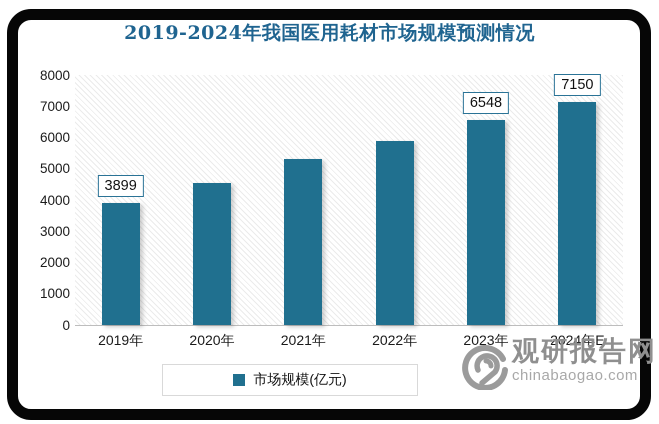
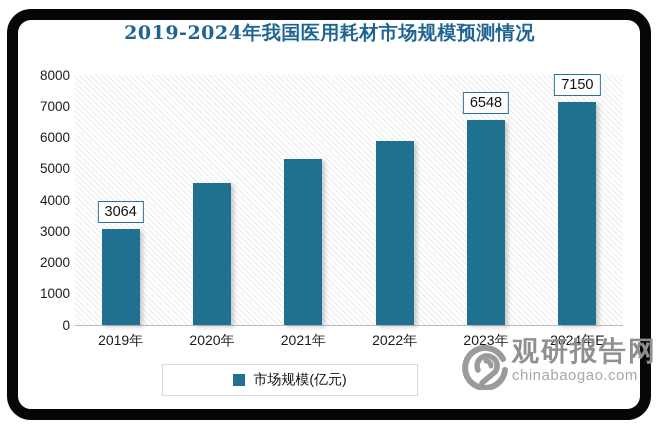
2019年: 3899 -> 3064
